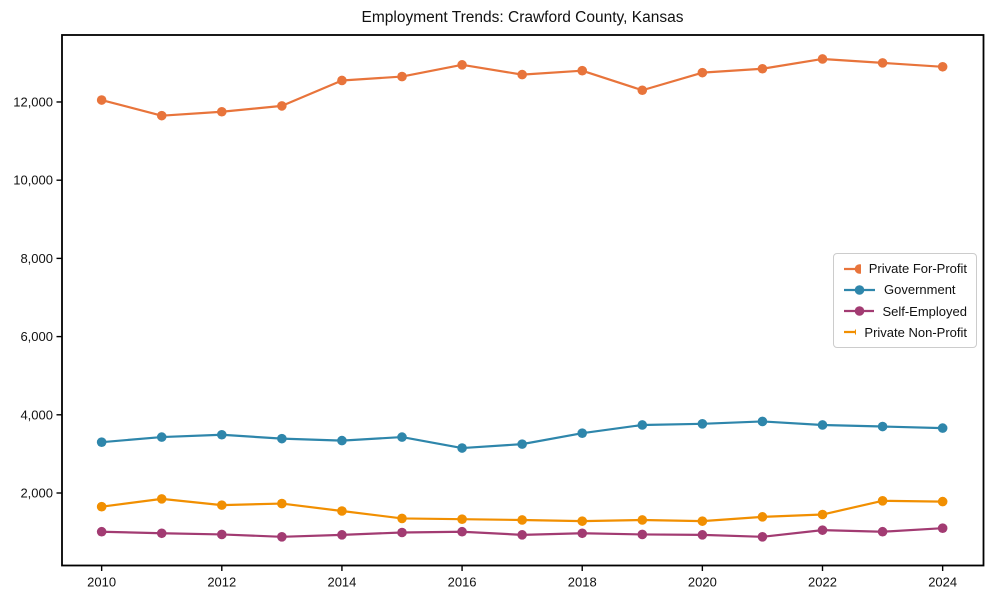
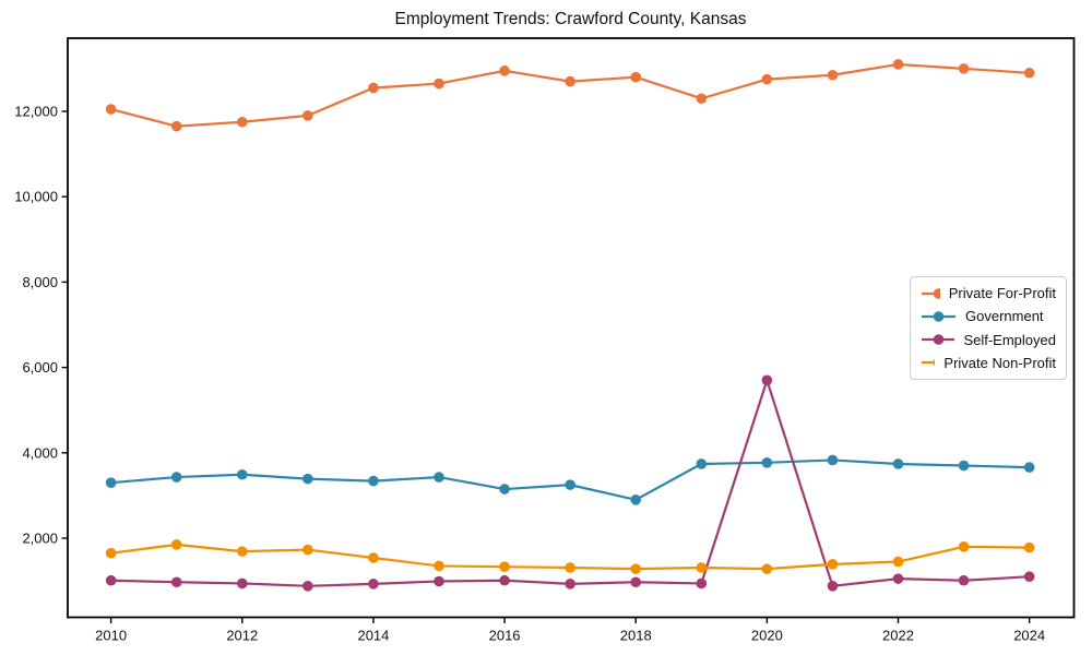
Government/2018: 3500 -> 2900
Self-Employed/2020: 900 -> 5700
